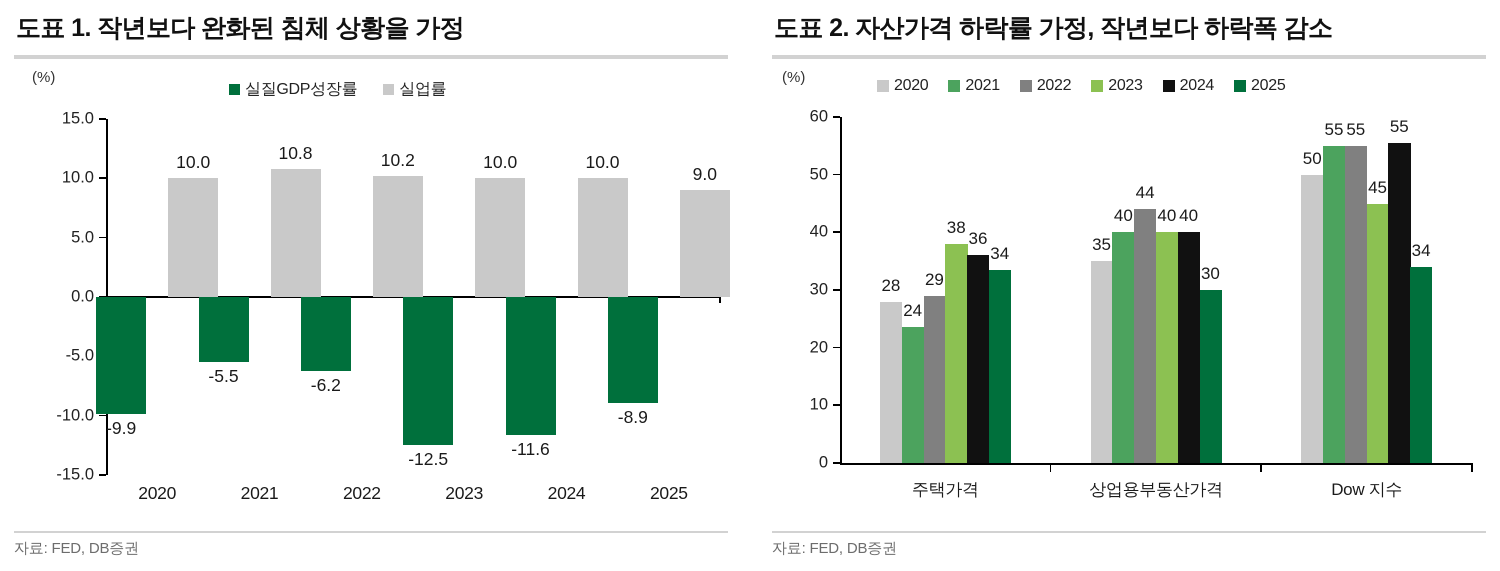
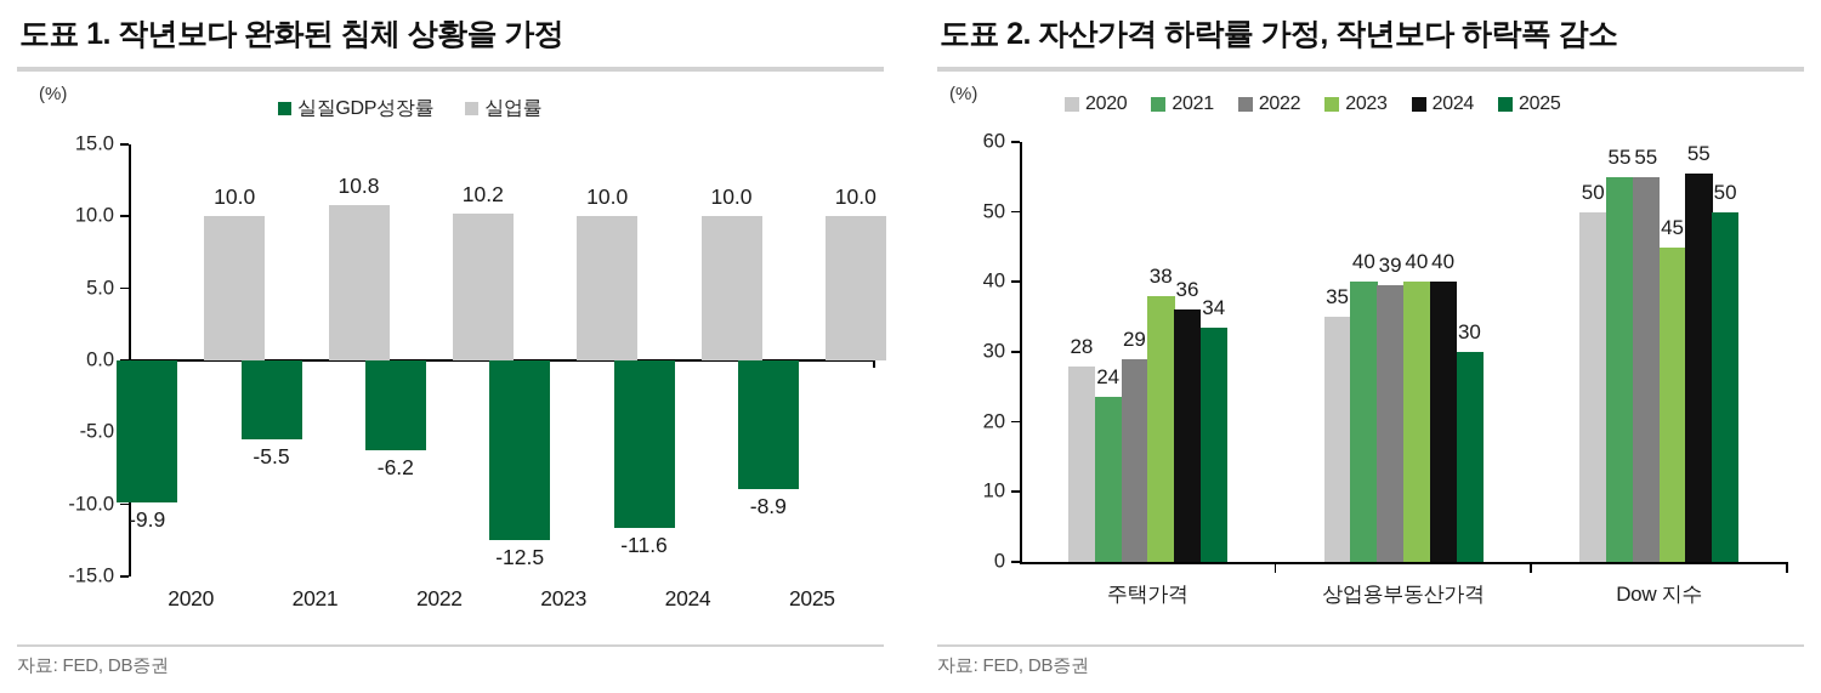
도표 1. 작년보다 완화된 침체 상황을 가정/실업률/2025: 9.0 -> 10.0
도표 2. 자산가격 하락률 가정, 작년보다 하락폭 감소/2022/상업용부동산가격: 44 -> 39
도표 2. 자산가격 하락률 가정, 작년보다 하락폭 감소/2025/Dow 지수: 34 -> 50
